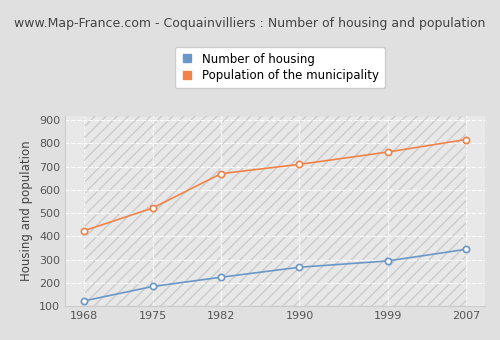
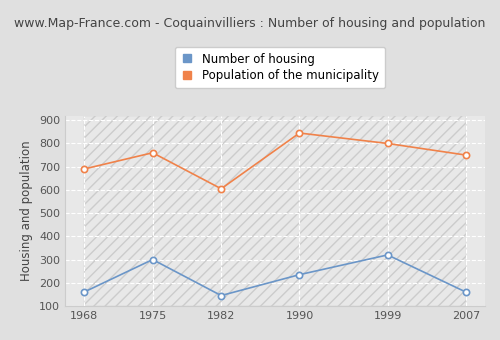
Number of housing/1968: 122 -> 160
Population of the municipality/1968: 424 -> 690
Number of housing/1975: 184 -> 300
Population of the municipality/1975: 522 -> 760
Number of housing/1982: 224 -> 145
Population of the municipality/1982: 670 -> 605
Number of housing/1990: 267 -> 235
Population of the municipality/1990: 710 -> 845
Number of housing/1999: 294 -> 320
Population of the municipality/1999: 763 -> 800
Number of housing/2007: 344 -> 160
Population of the municipality/2007: 817 -> 750
